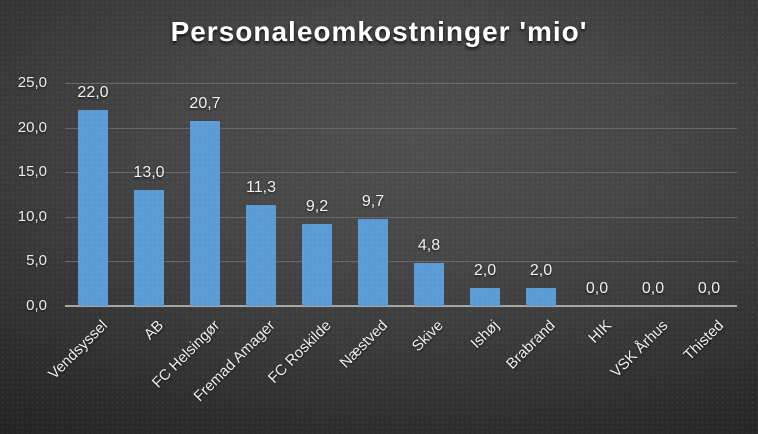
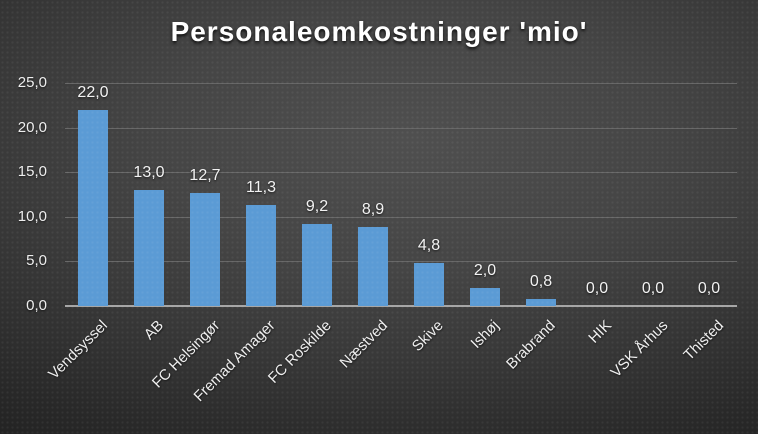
FC Helsingør: 20,7 -> 12,7
Næstved: 9,7 -> 8,9
Brabrand: 2,0 -> 0,8
